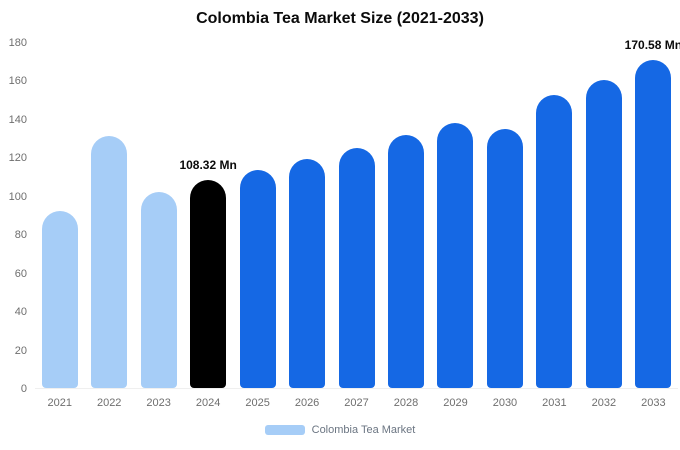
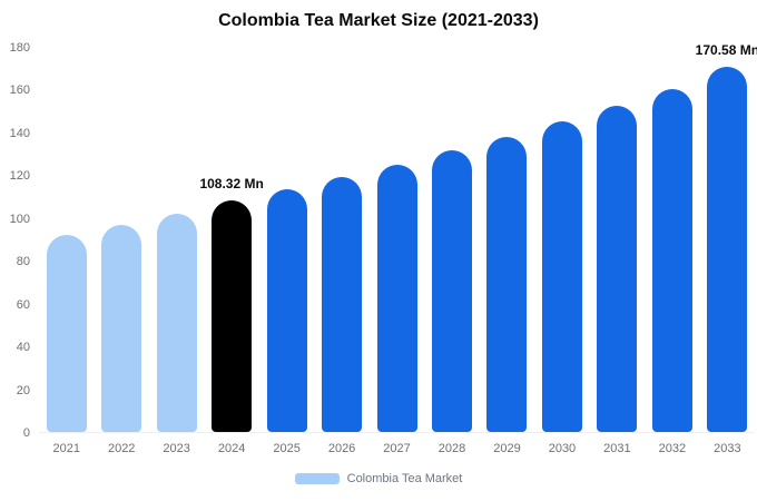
2022: 131 -> 97
2030: 135 -> 145
